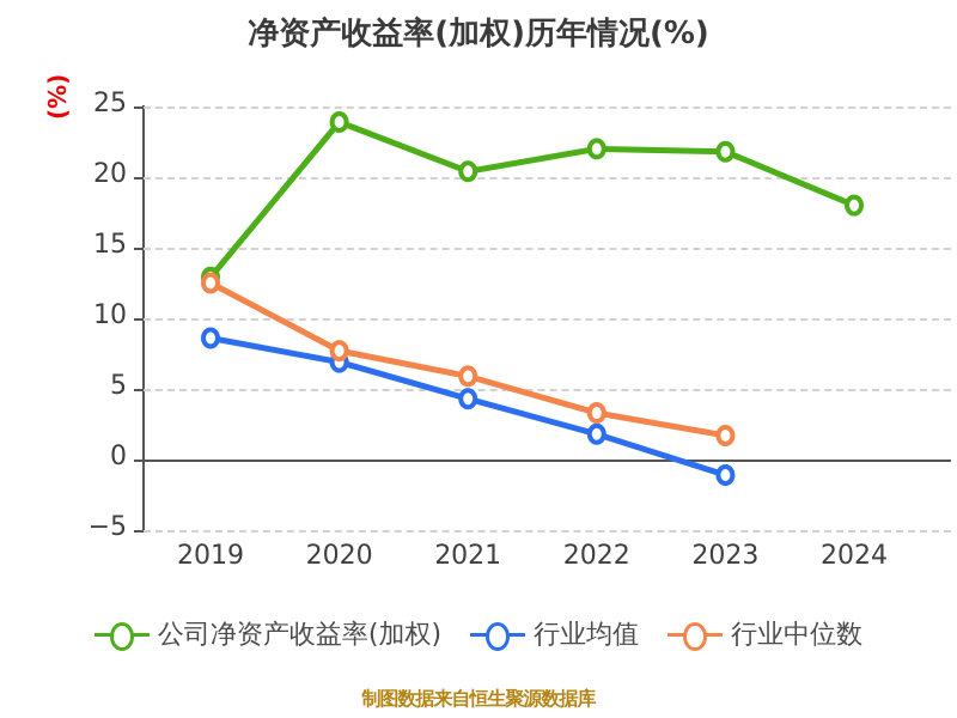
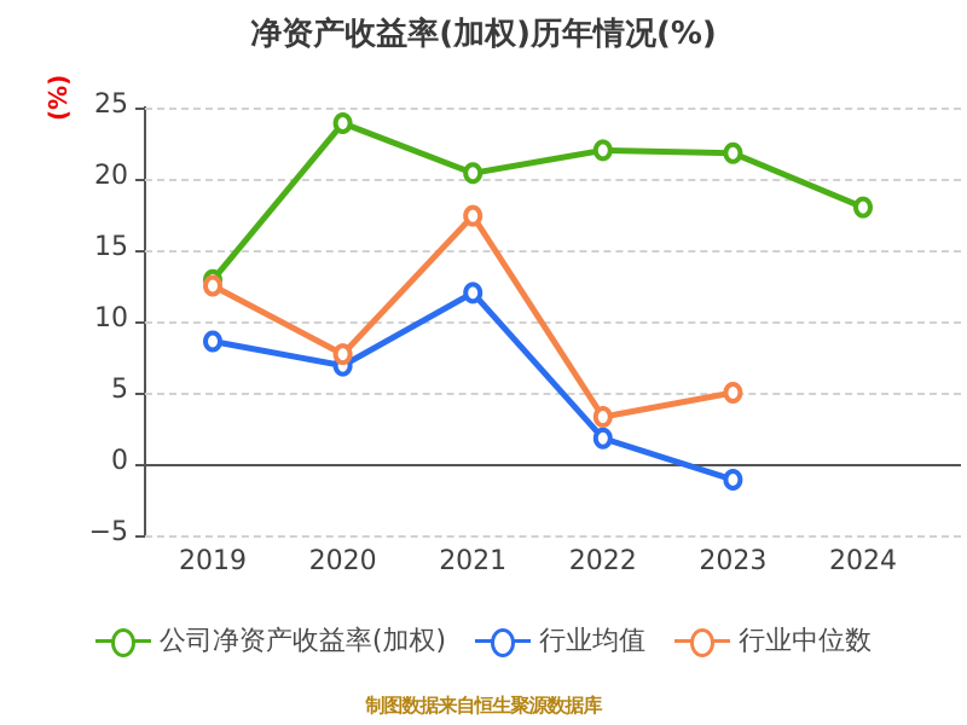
行业均值/2021: 4.3 -> 12.0
行业中位数/2021: 5.9 -> 17.4
行业中位数/2023: 1.7 -> 5.0
